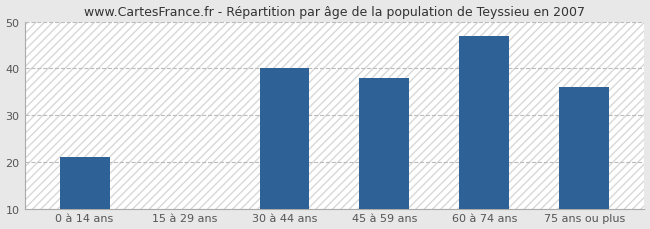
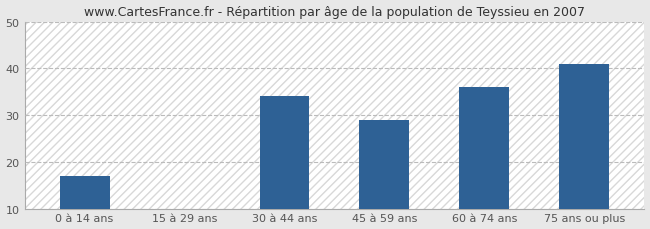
0 à 14 ans: 21 -> 17
30 à 44 ans: 40 -> 34
45 à 59 ans: 38 -> 29
60 à 74 ans: 47 -> 36
75 ans ou plus: 36 -> 41
